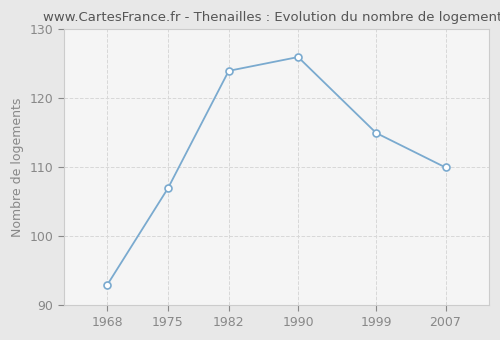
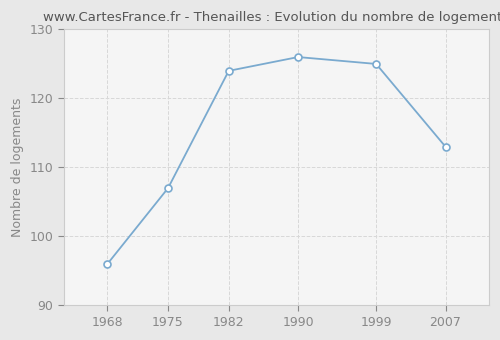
1968: 93 -> 96
1999: 115 -> 125
2007: 110 -> 113
